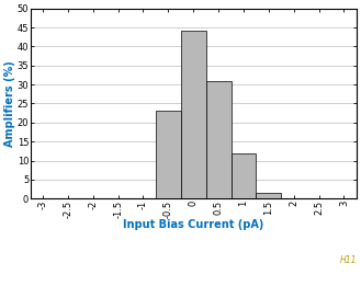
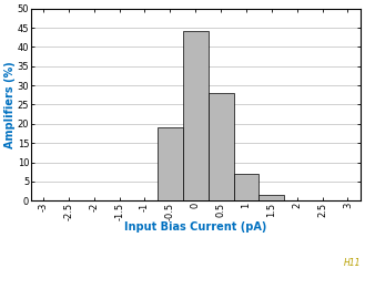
-0.5: 23.0 -> 19.0
0.5: 31.0 -> 28.0
1: 12.0 -> 7.0
